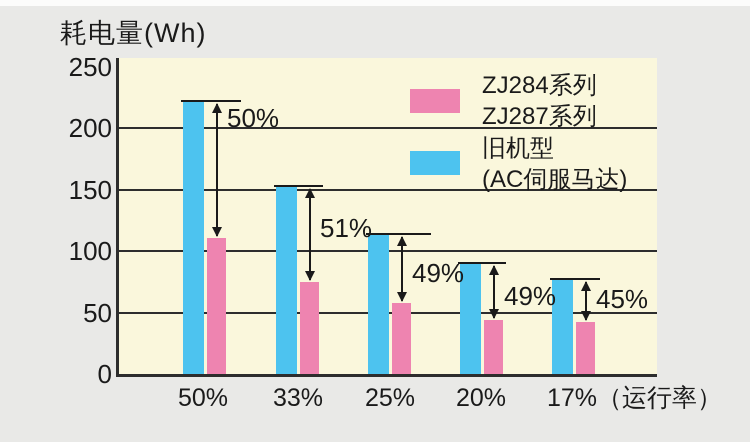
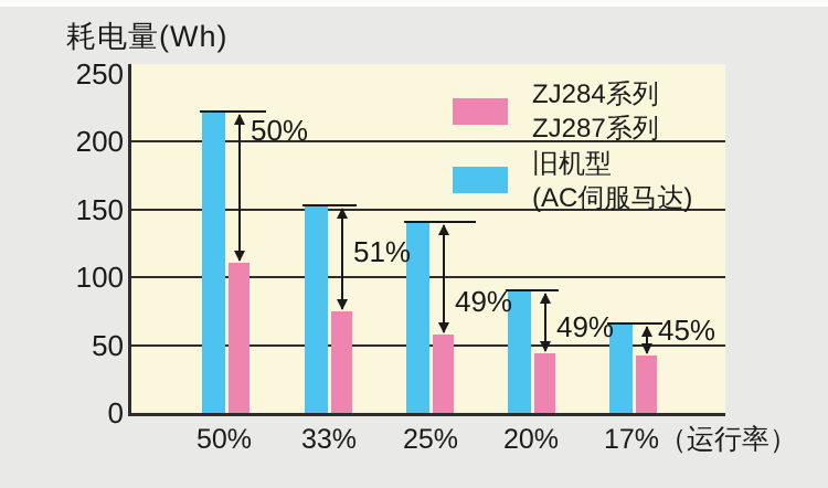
旧机型(AC伺服马达)/25%: 114 -> 141
旧机型(AC伺服马达)/17%: 77 -> 66
